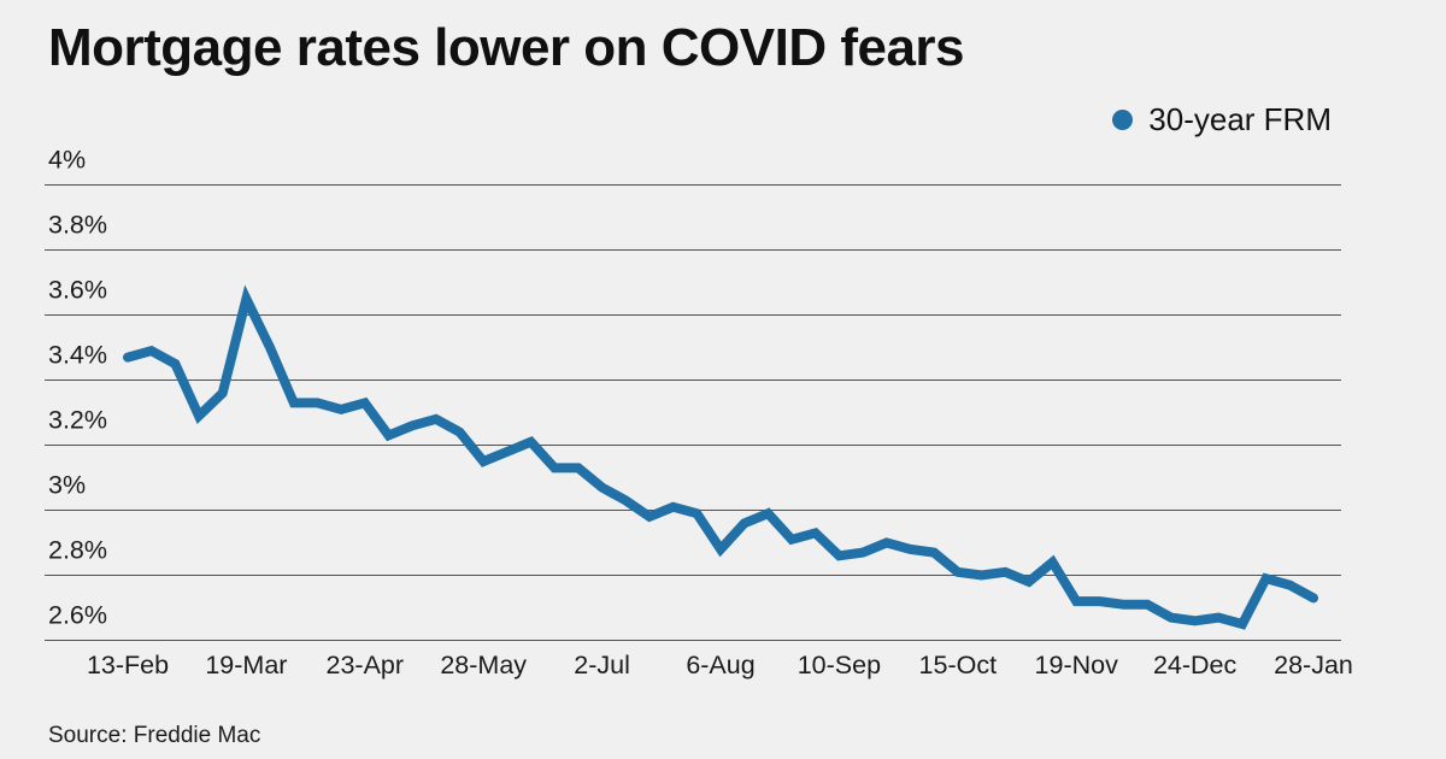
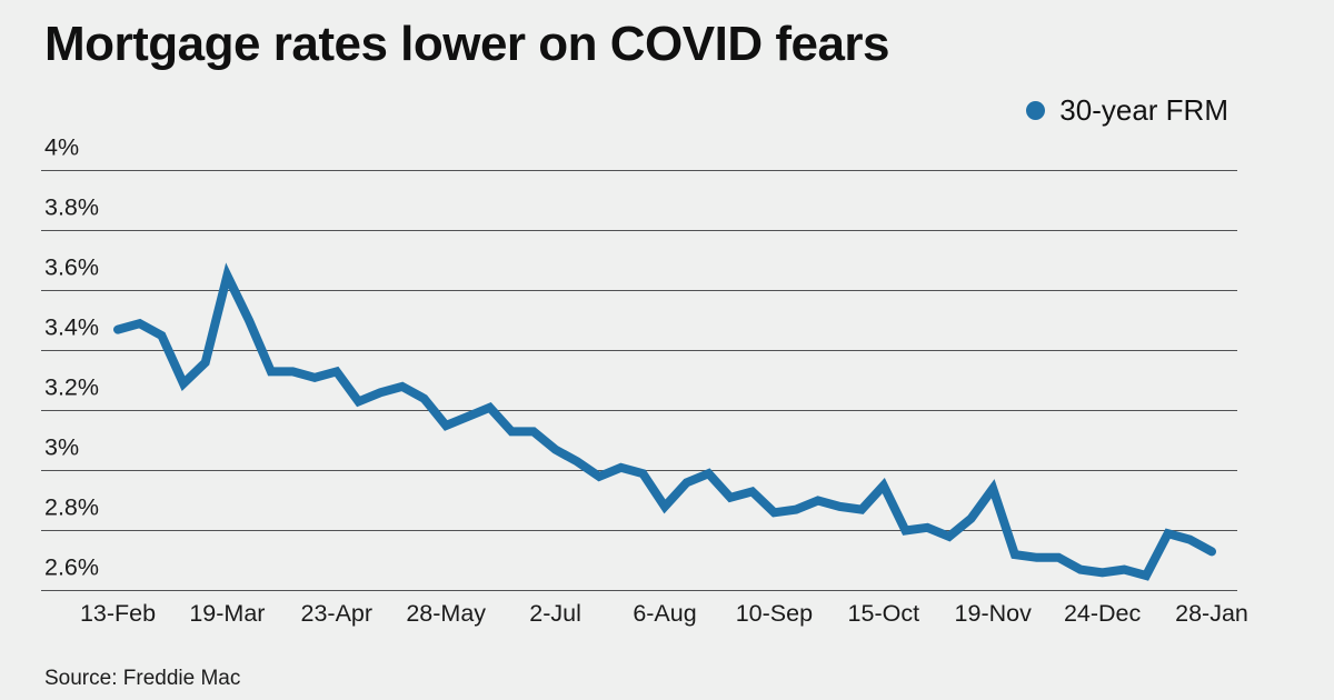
15-Oct: 2.81% -> 2.95%
19-Nov: 2.72% -> 2.94%
